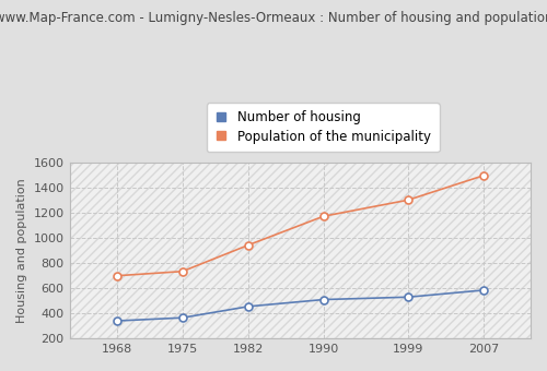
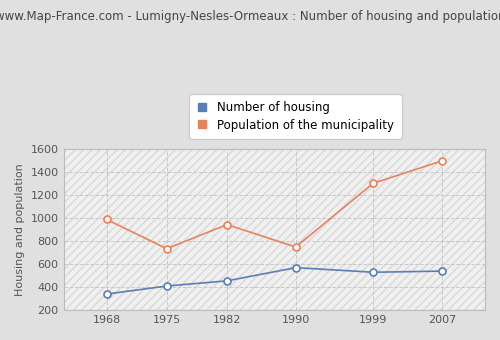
Population of the municipality/1968: 700 -> 990
Number of housing/1975: 360 -> 410
Number of housing/1990: 510 -> 570
Population of the municipality/1990: 1180 -> 750
Number of housing/2007: 580 -> 540
